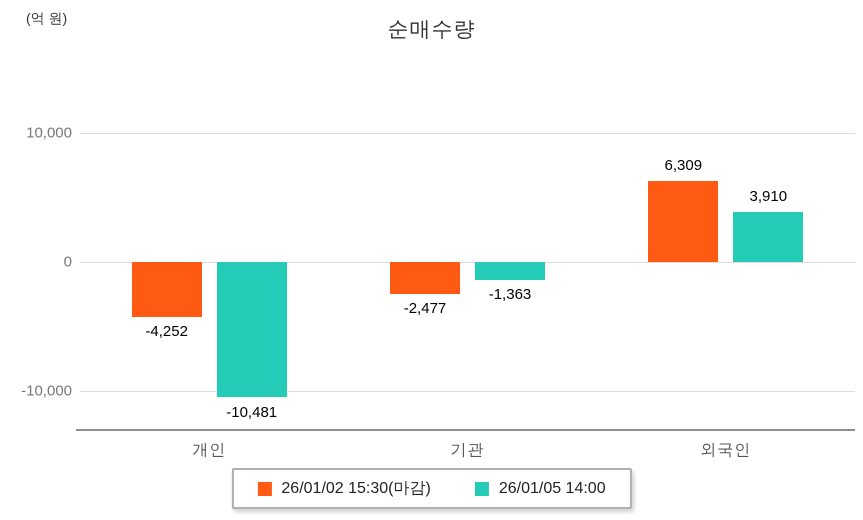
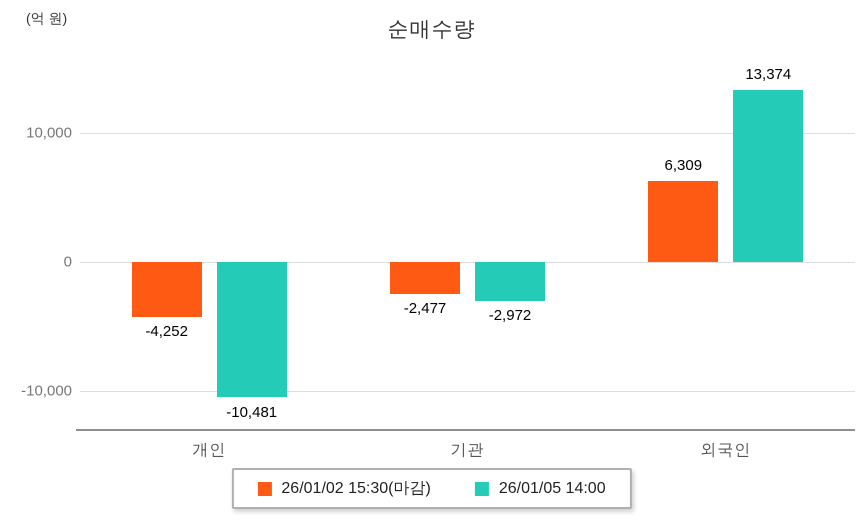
26/01/05 14:00/기관: -1,363 -> -2,972
26/01/05 14:00/외국인: 3,910 -> 13,374
